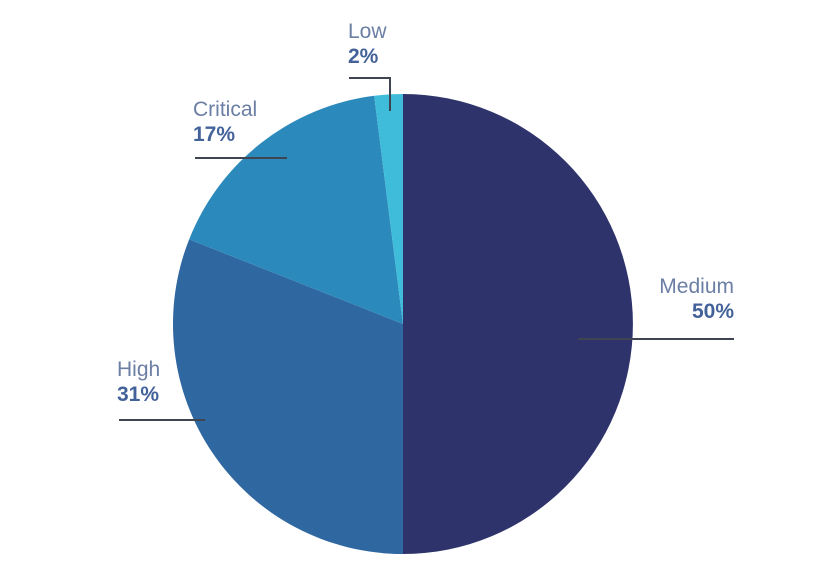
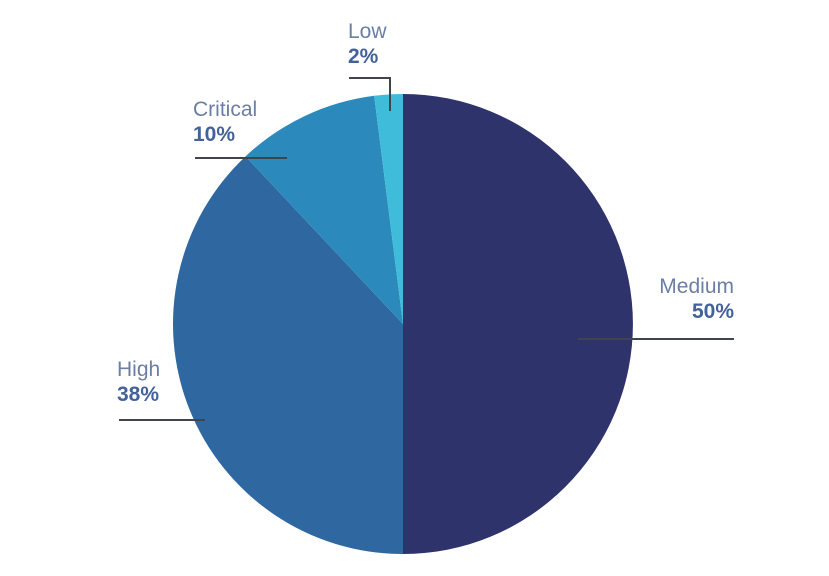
High: 31% -> 38%
Critical: 17% -> 10%
